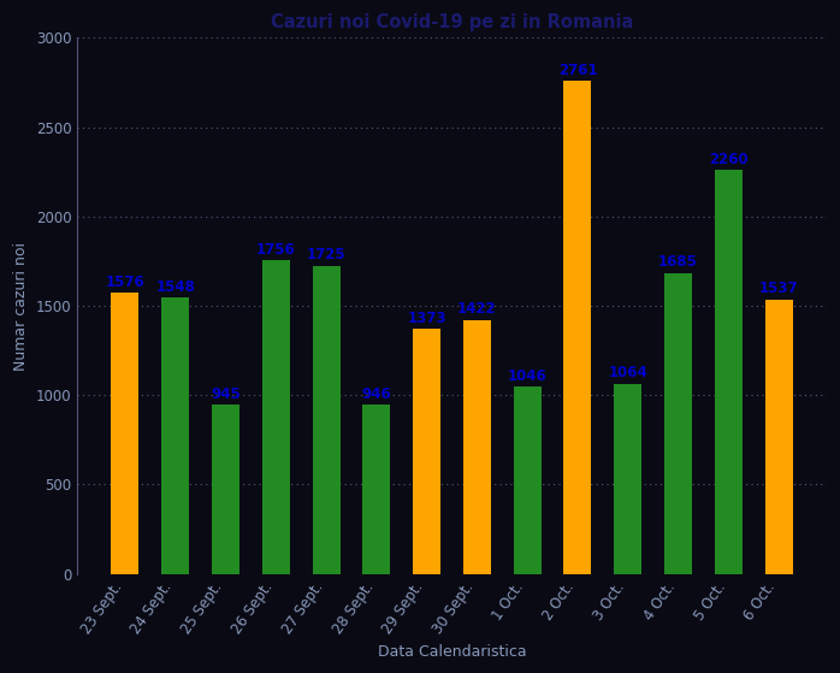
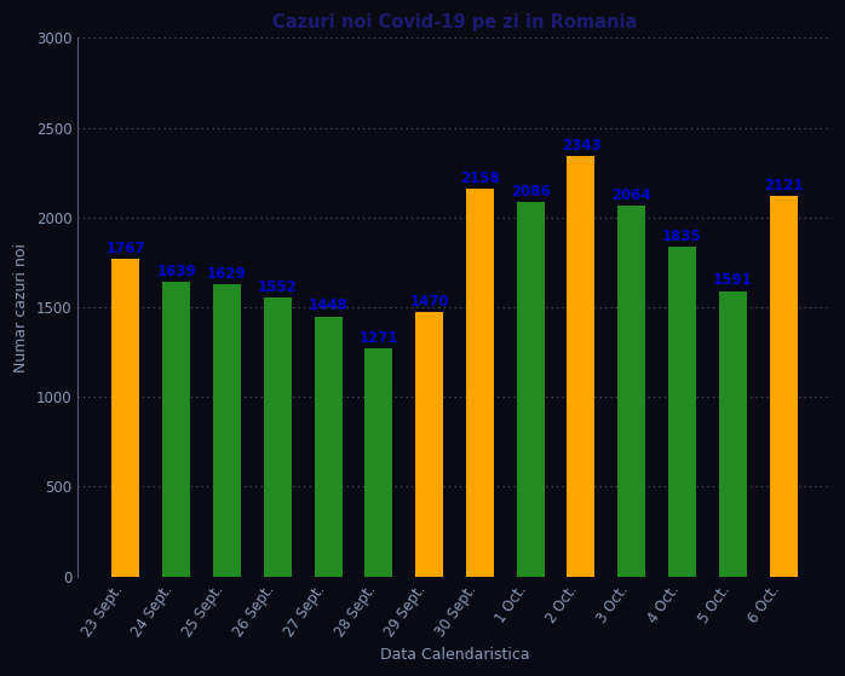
23 Sept.: 1576 -> 1767
24 Sept.: 1548 -> 1639
25 Sept.: 945 -> 1629
26 Sept.: 1756 -> 1552
27 Sept.: 1725 -> 1448
28 Sept.: 946 -> 1271
29 Sept.: 1373 -> 1470
30 Sept.: 1422 -> 2158
1 Oct.: 1046 -> 2086
2 Oct.: 2761 -> 2343
3 Oct.: 1064 -> 2064
4 Oct.: 1685 -> 1835
5 Oct.: 2260 -> 1591
6 Oct.: 1537 -> 2121
